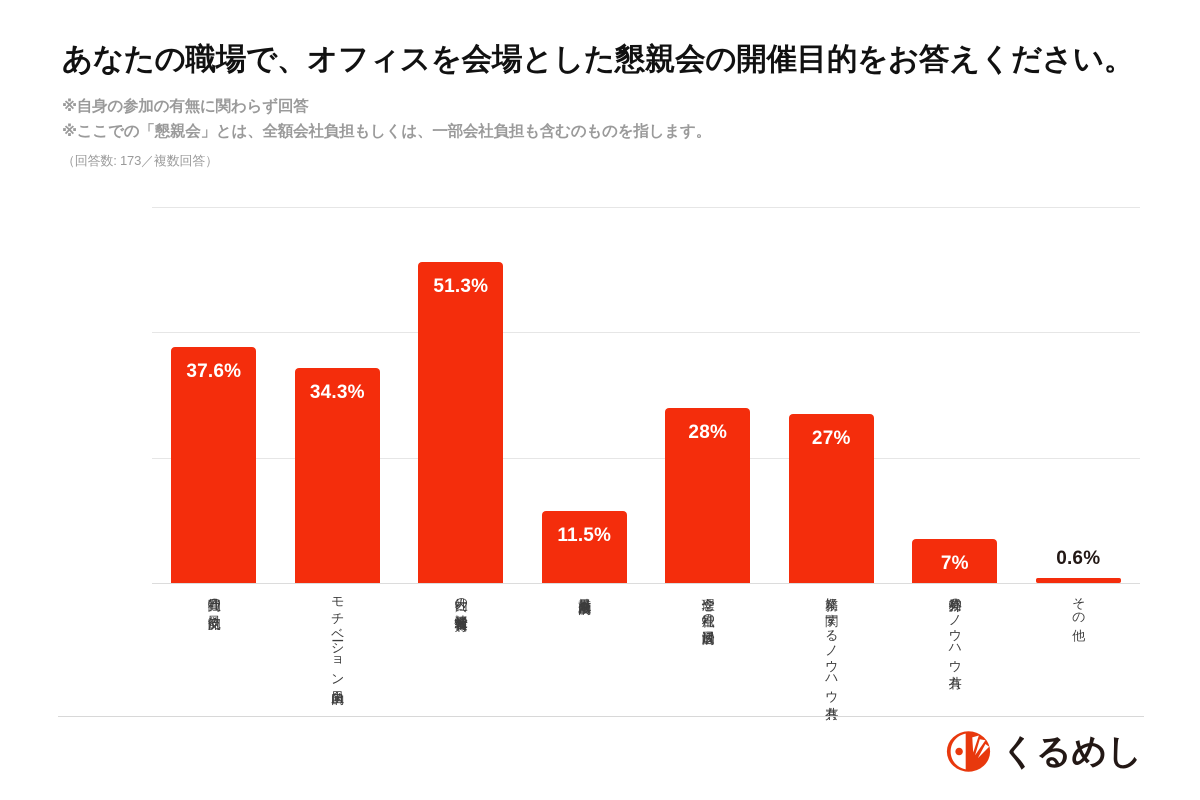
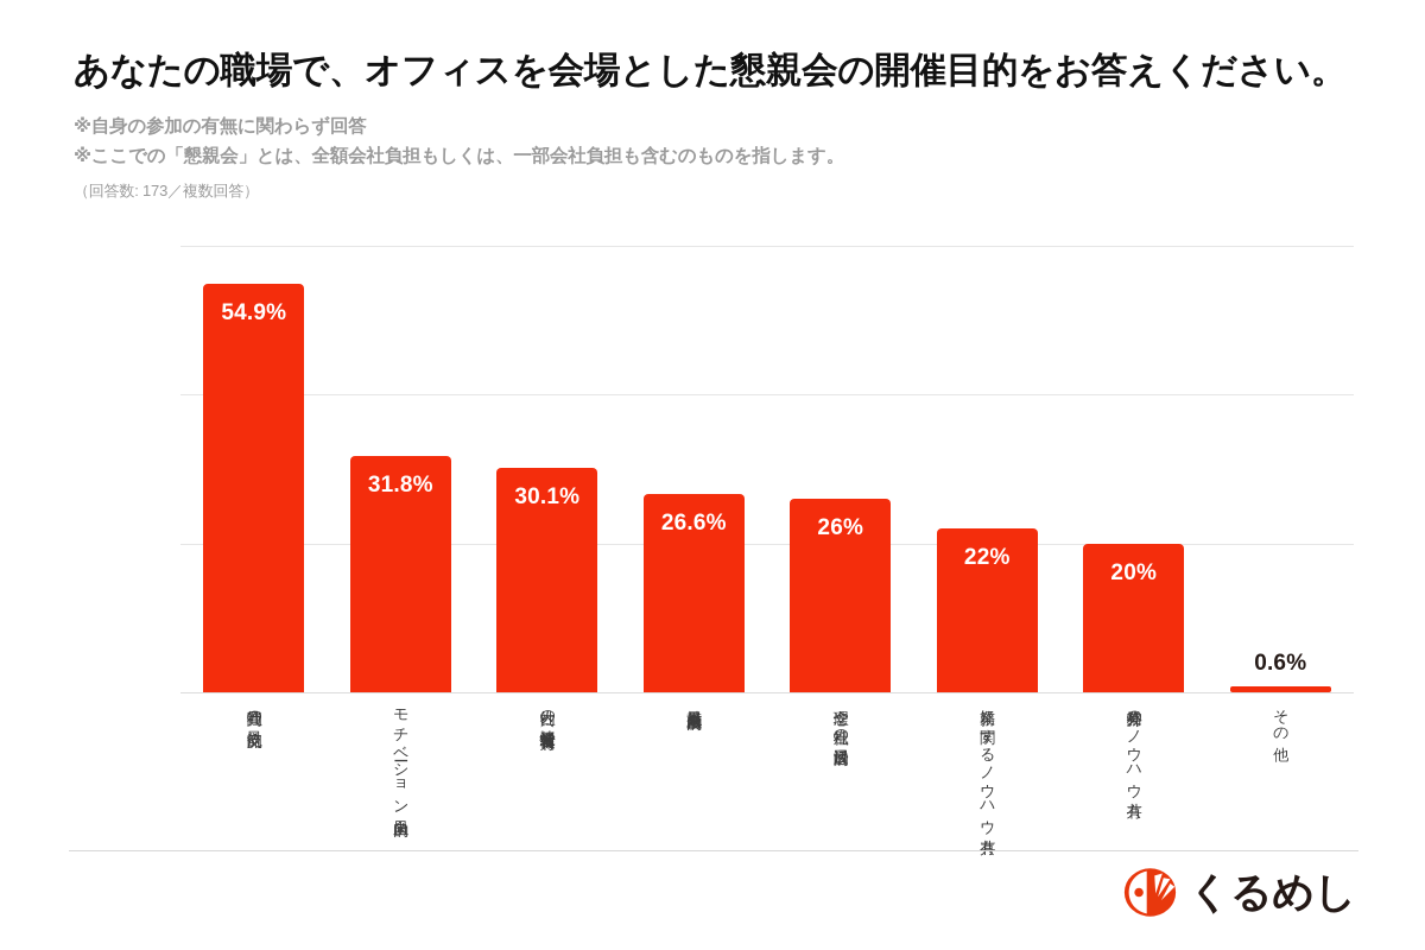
社員間の交流目的: 37.6% -> 54.9%
モチベーション向上目的: 34.3% -> 31.8%
社内の情報（経営情報）共有: 51.3% -> 30.1%
社員満足度向上目的: 11.5% -> 26.6%
理念や社風の浸透目的: 28% -> 26%
業務に関するノウハウ共有: 27% -> 22%
業務外のノウハウ共有: 7% -> 20%
